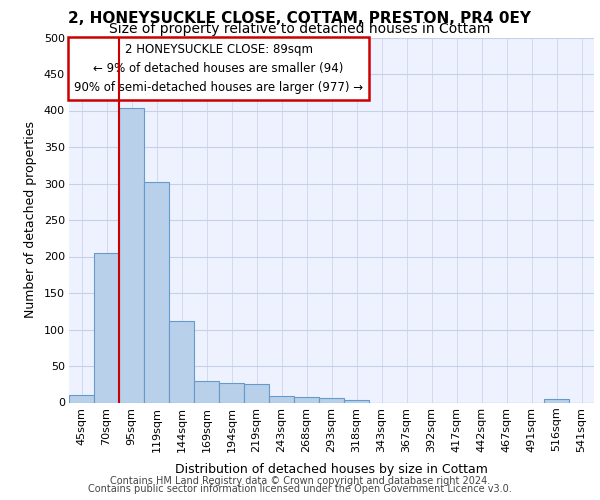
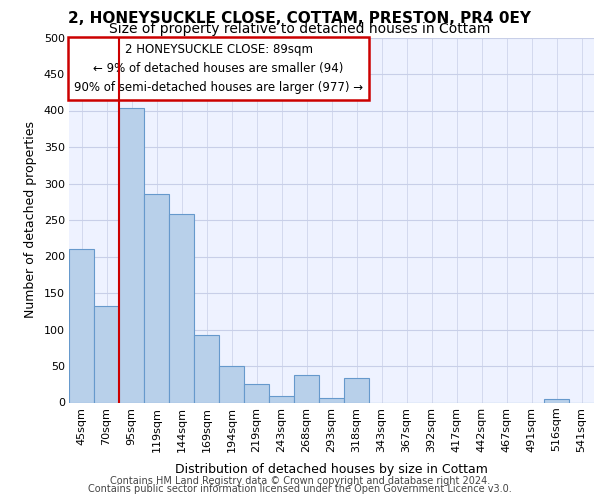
45sqm: 10 -> 210
70sqm: 205 -> 132
119sqm: 302 -> 286
144sqm: 112 -> 258
169sqm: 30 -> 92
194sqm: 27 -> 50
268sqm: 8 -> 38
318sqm: 4 -> 34
